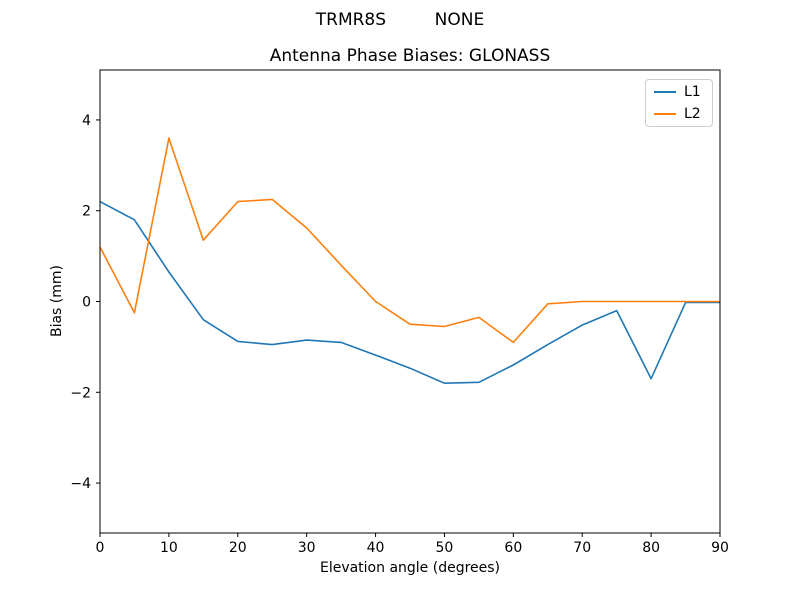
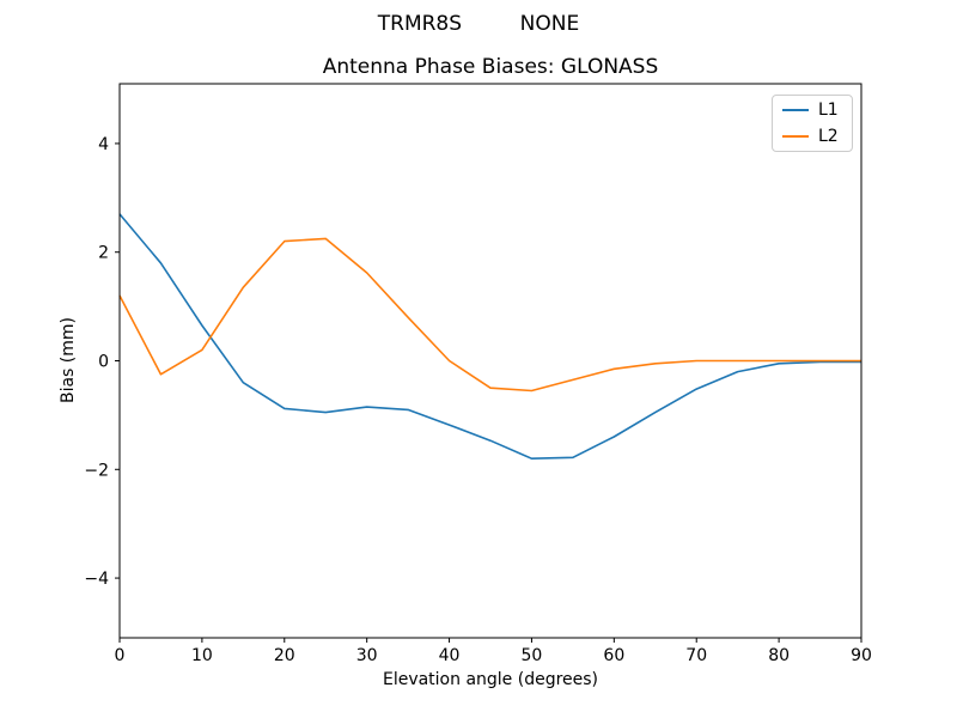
L1/0: 2.2 -> 2.7
L2/10: 3.6 -> 0.2
L2/60: -0.9 -> -0.1
L1/80: -1.7 -> -0.1
